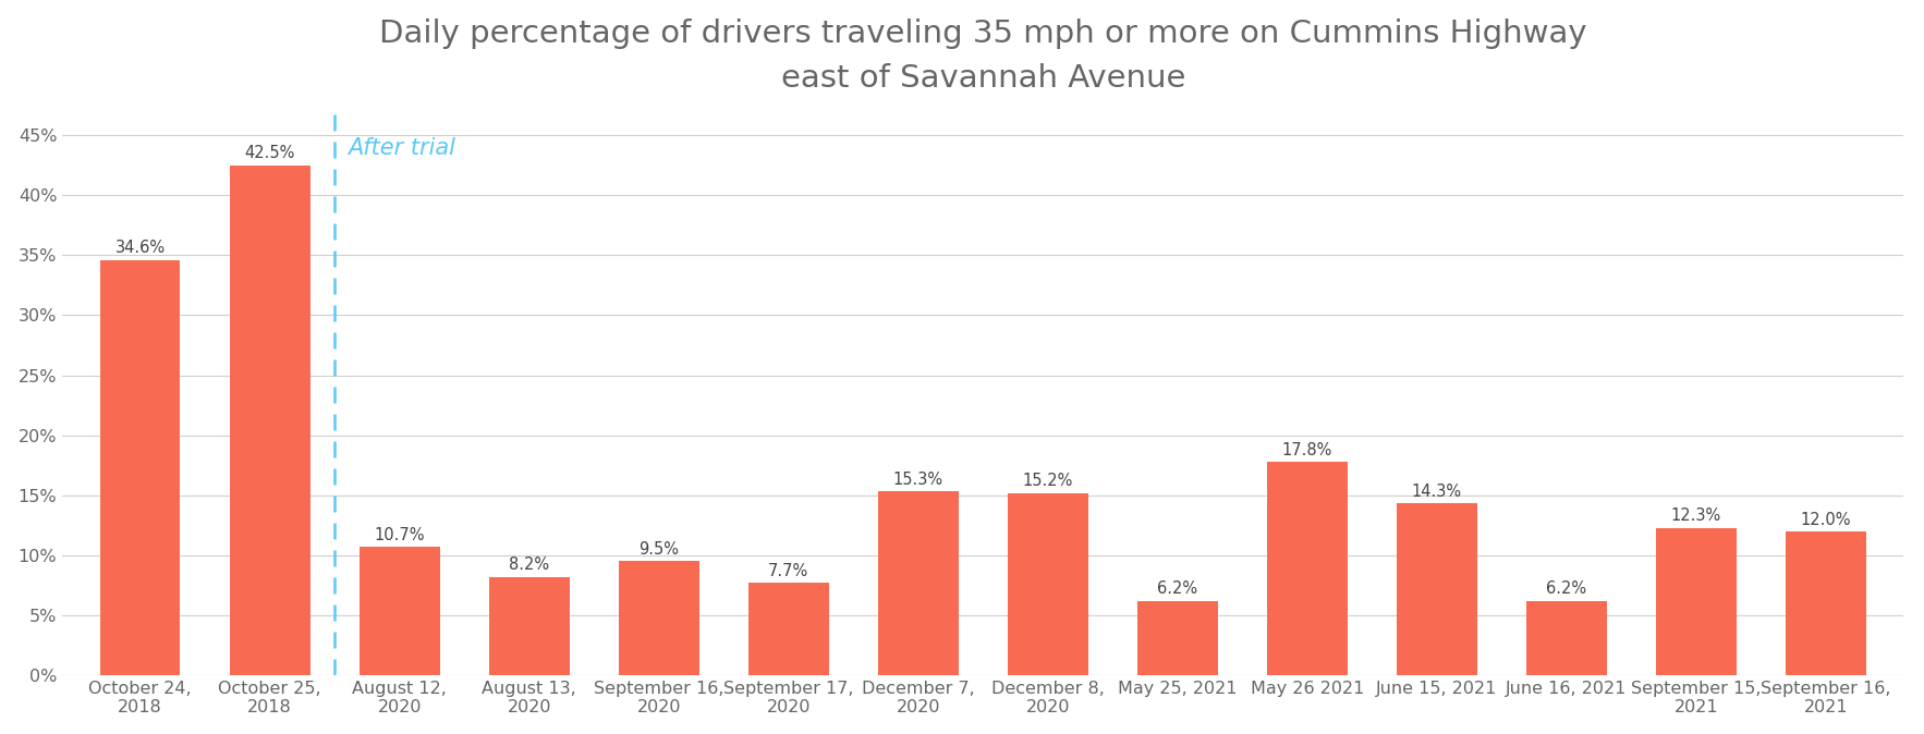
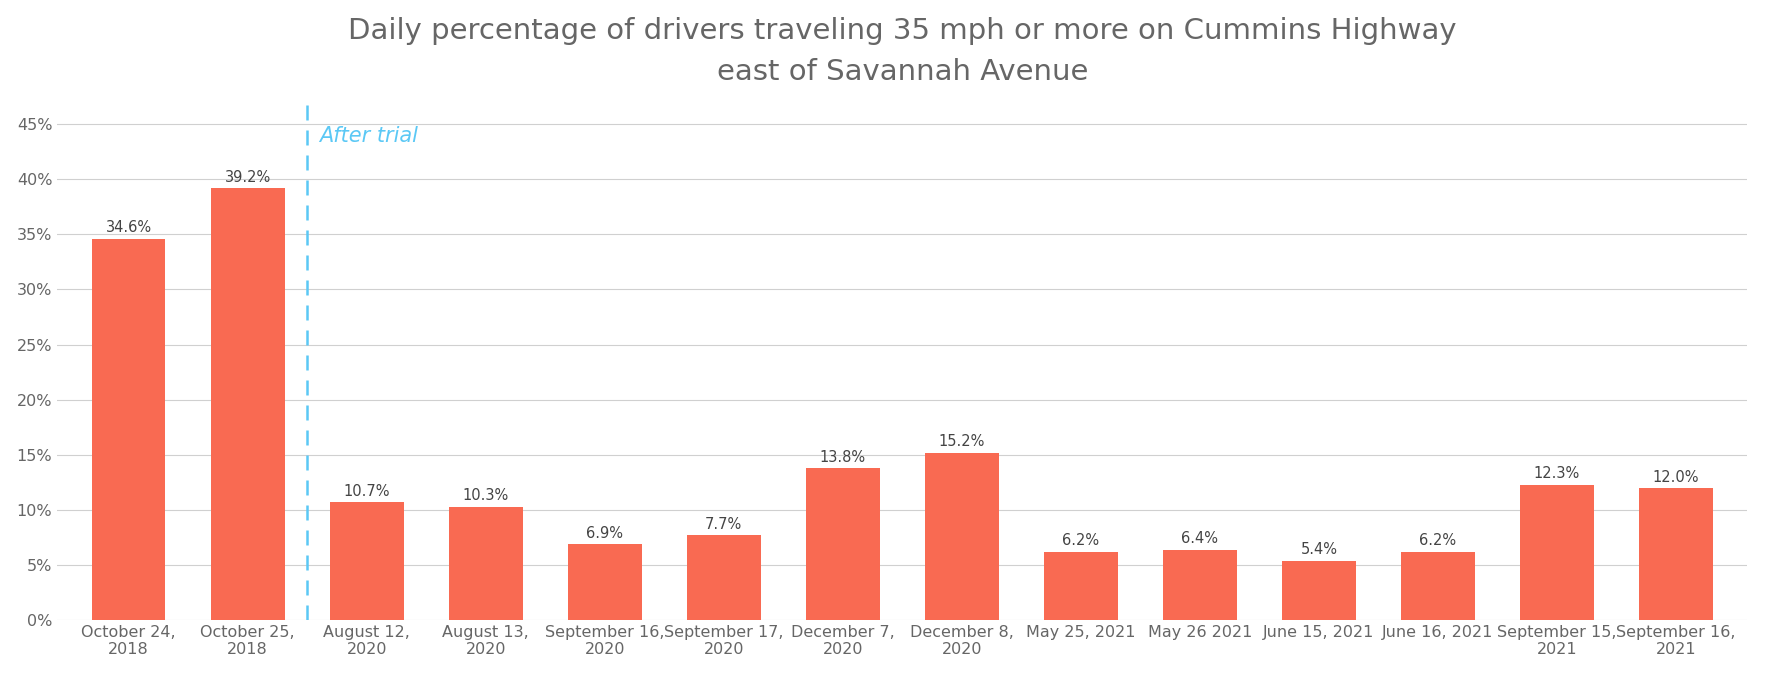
October 25, 2018: 42.5% -> 39.2%
August 13, 2020: 8.2% -> 10.3%
September 16, 2020: 9.5% -> 6.9%
December 7, 2020: 15.3% -> 13.8%
May 26 2021: 17.8% -> 6.4%
June 15, 2021: 14.3% -> 5.4%
